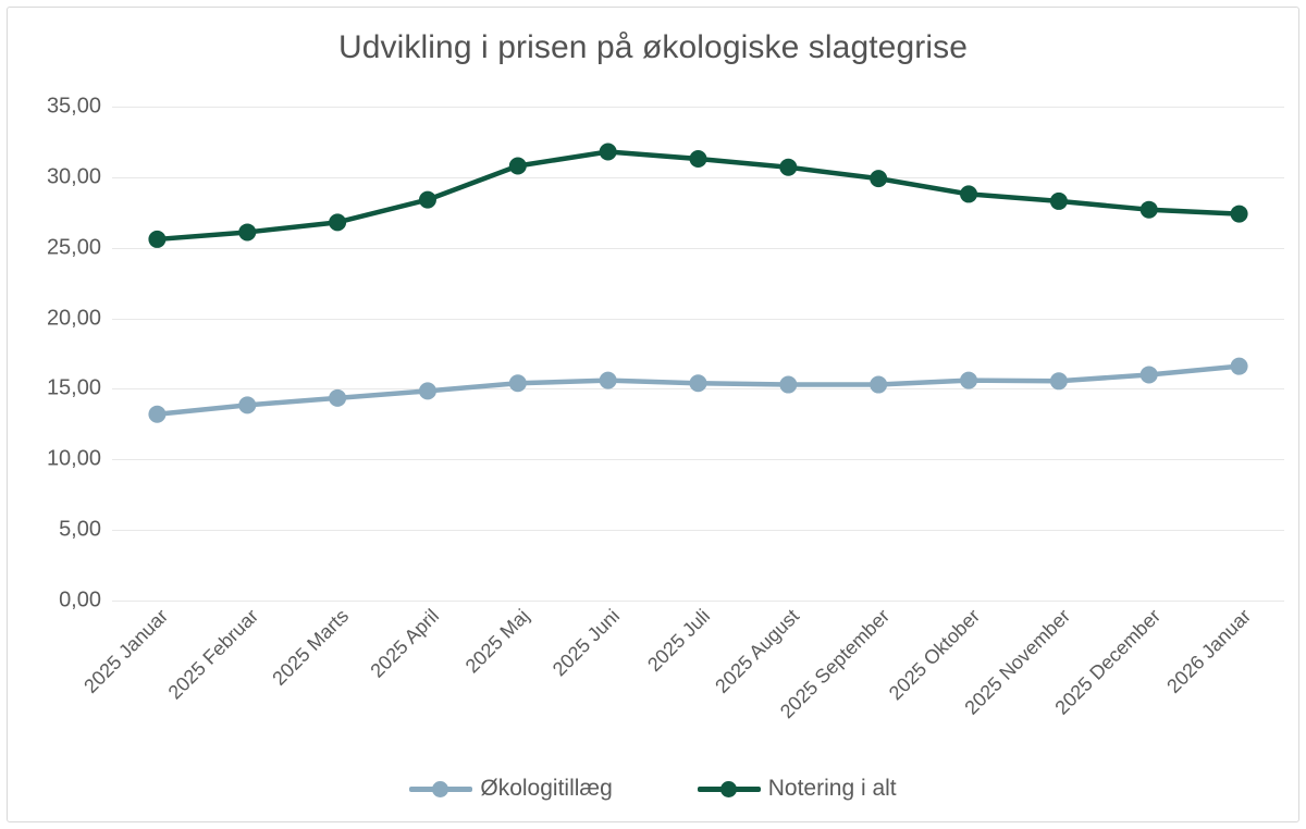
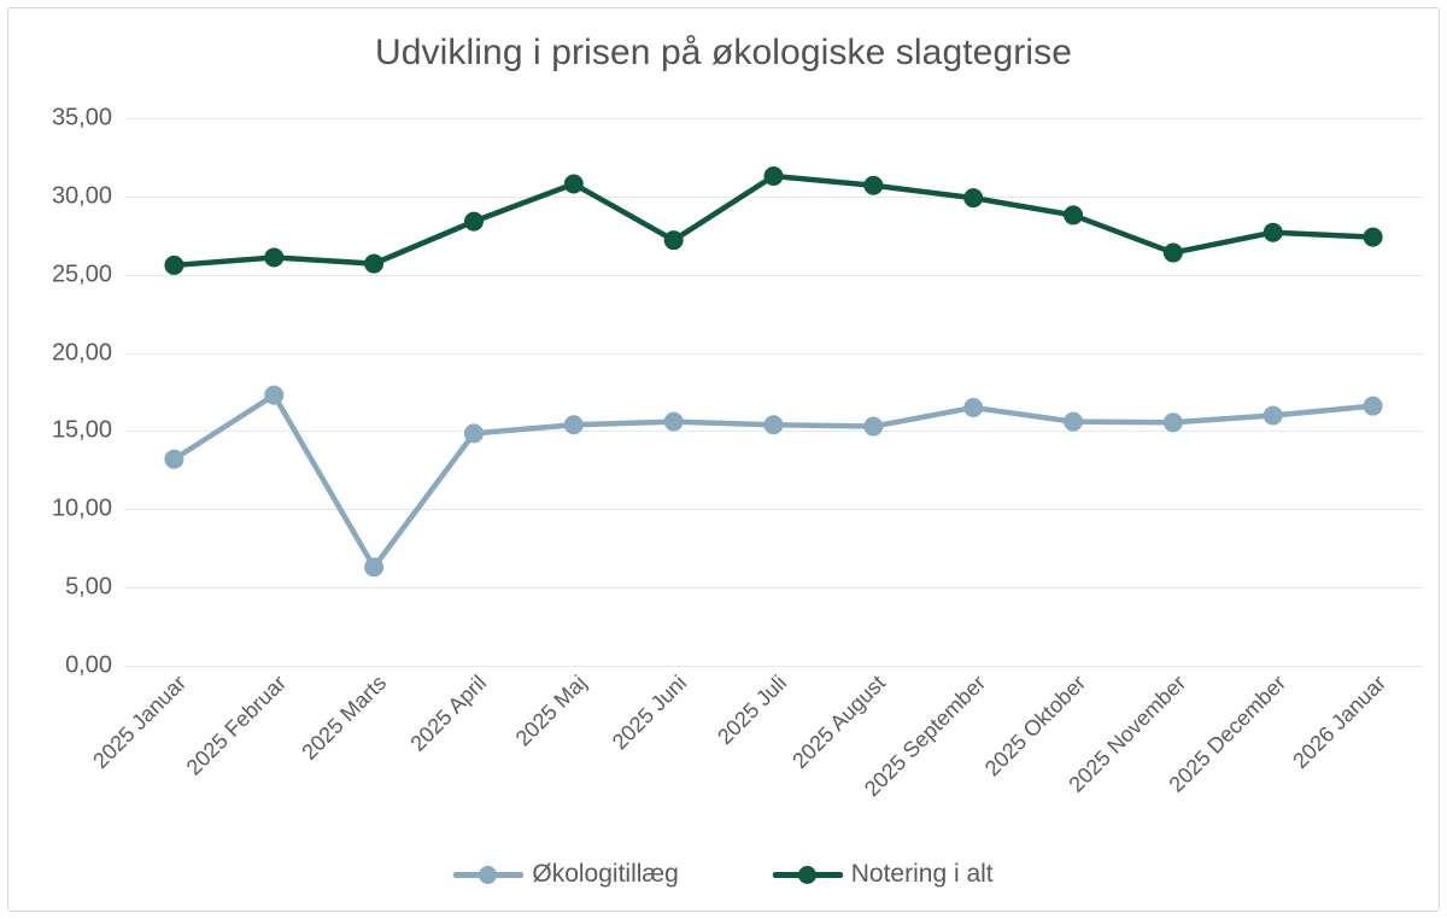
Økologitillæg/2025 Februar: 13,8 -> 17,3
Økologitillæg/2025 Marts: 14,3 -> 6,3
Notering i alt/2025 Marts: 26,8 -> 25,7
Notering i alt/2025 Juni: 31,8 -> 27,2
Økologitillæg/2025 September: 15,3 -> 16,5
Notering i alt/2025 November: 28,3 -> 26,4
